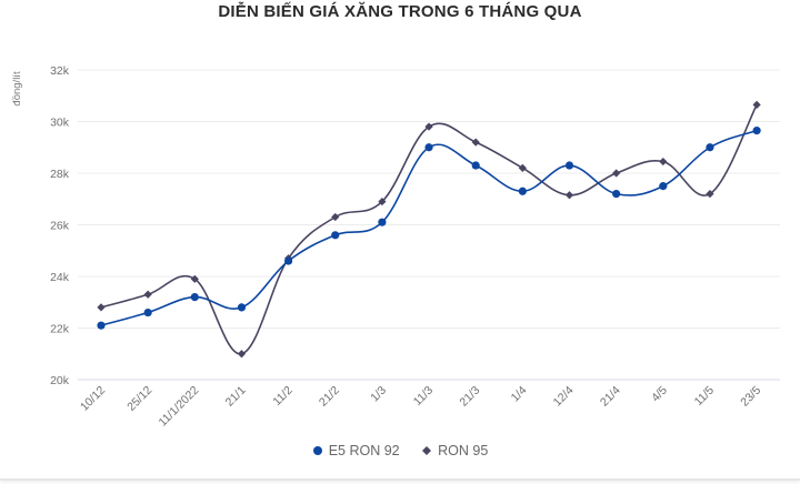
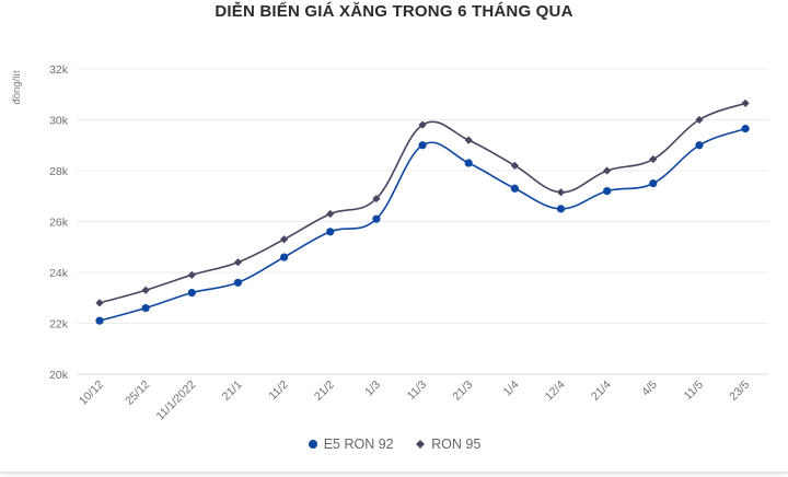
E5 RON 92/21/1: 22.8k -> 23.6k
RON 95/21/1: 21.0k -> 24.4k
RON 95/11/2: 24.7k -> 25.3k
E5 RON 92/12/4: 28.3k -> 26.5k
RON 95/11/5: 27.2k -> 30.0k
